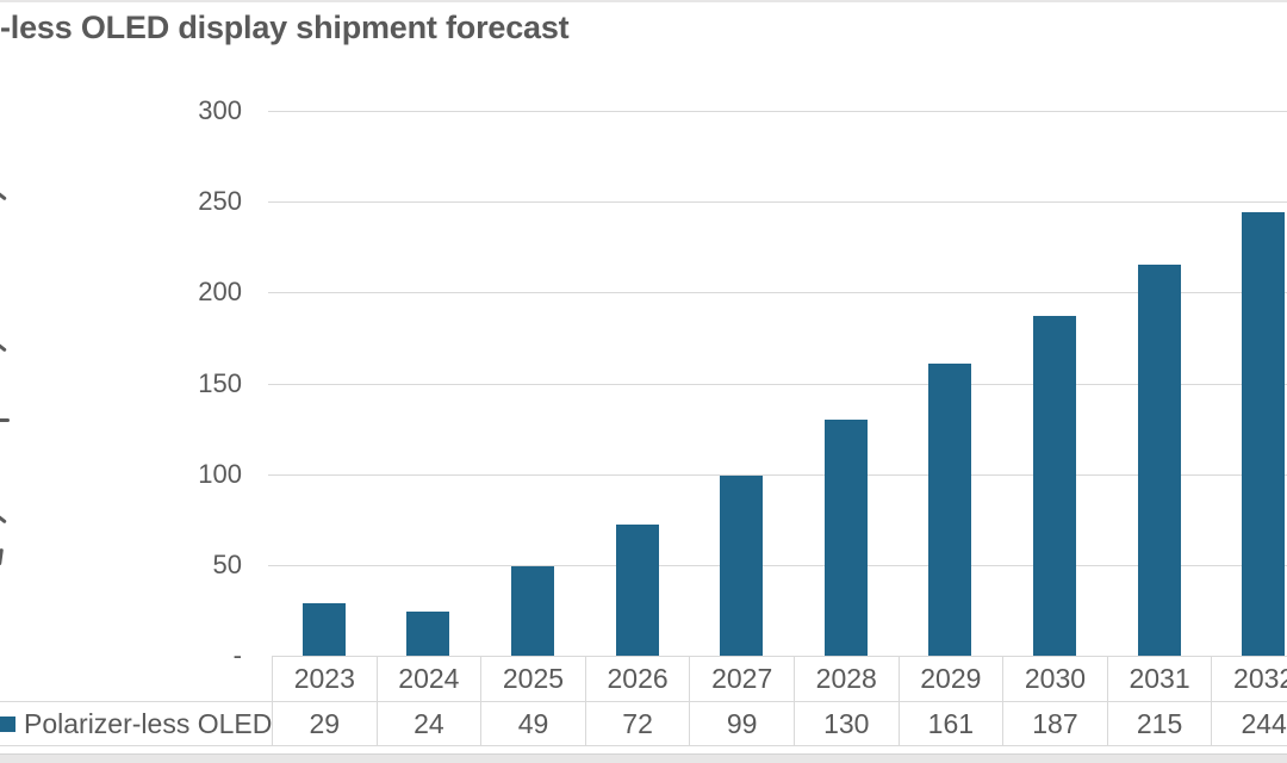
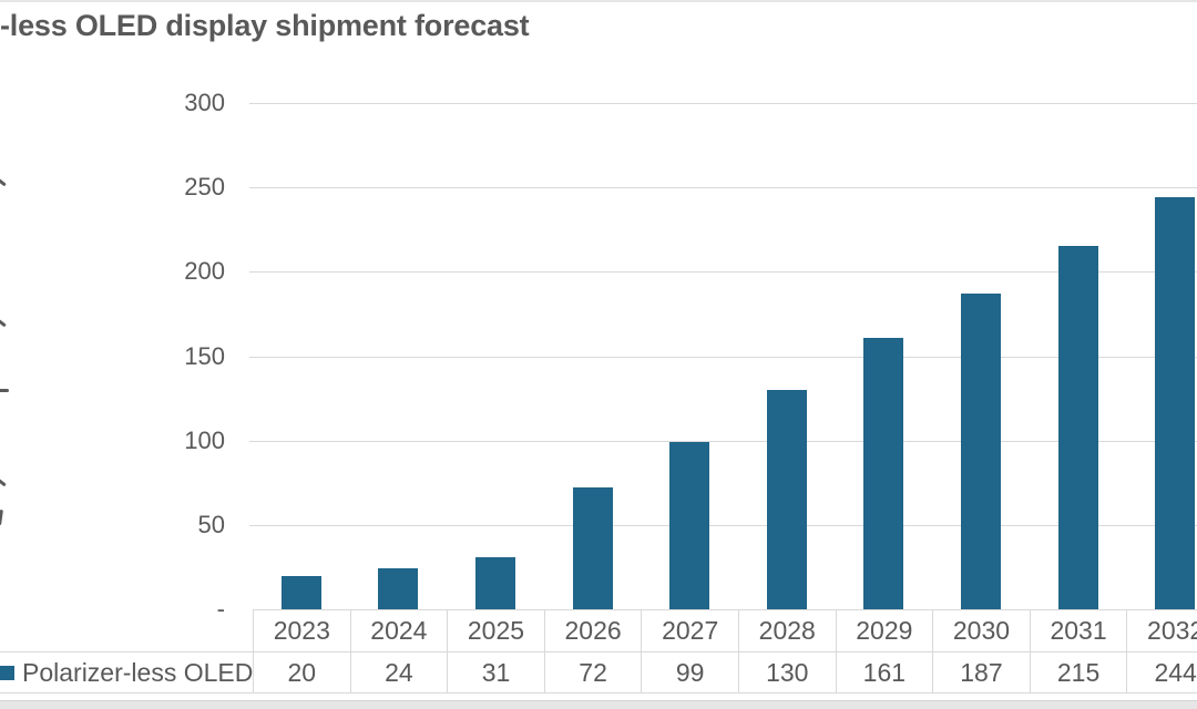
2023: 29 -> 20
2025: 49 -> 31
